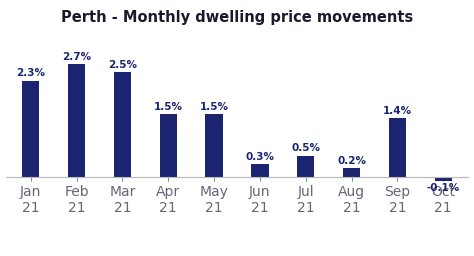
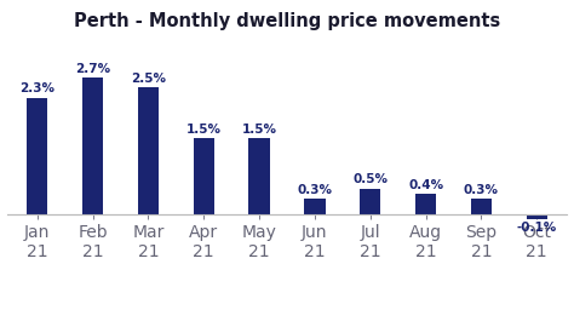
Aug 21: 0.2% -> 0.4%
Sep 21: 1.4% -> 0.3%
